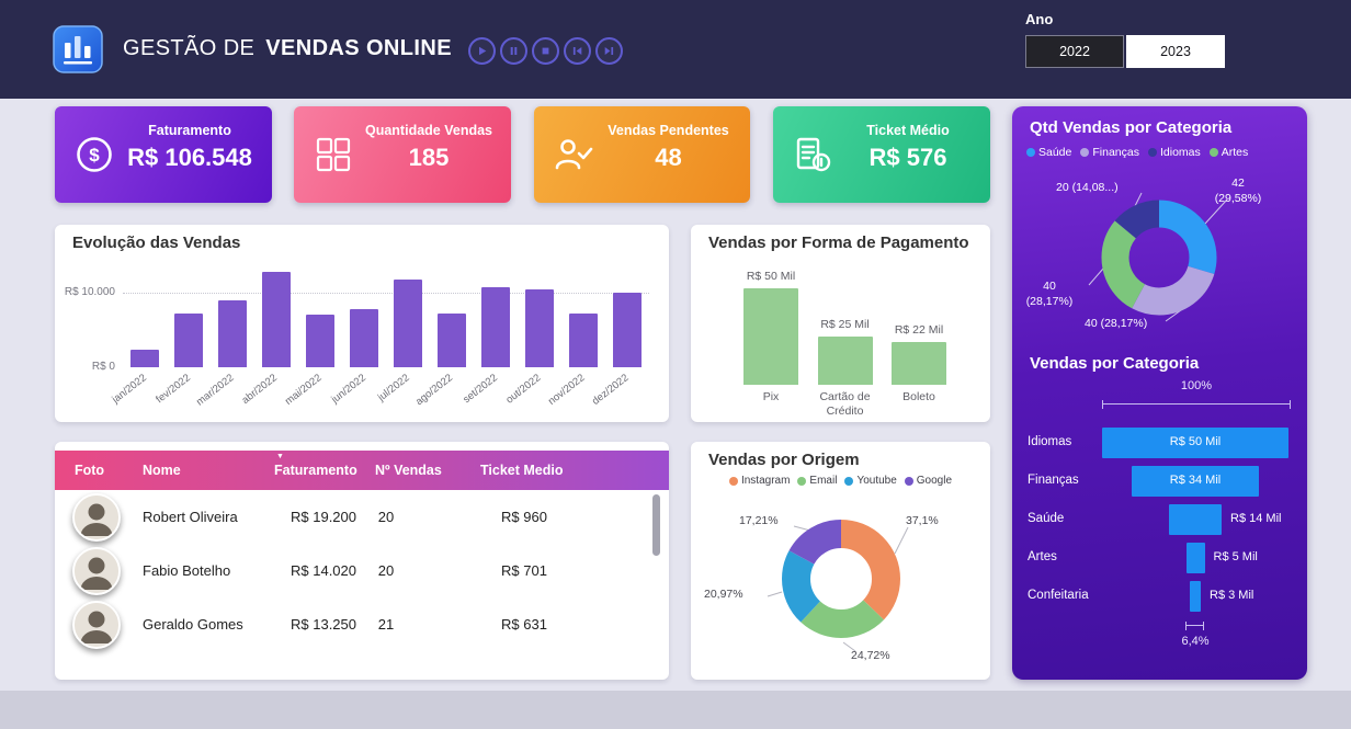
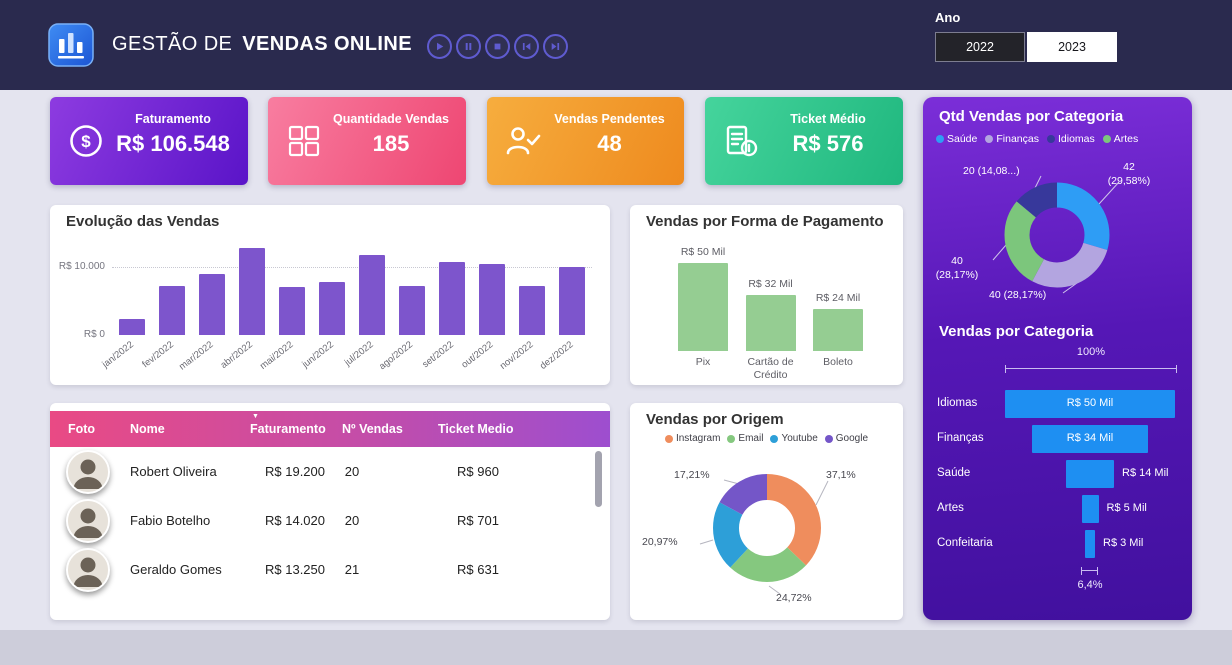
Vendas por Forma de Pagamento/Cartão de Crédito: 25 -> 32
Vendas por Forma de Pagamento/Boleto: 22 -> 24
